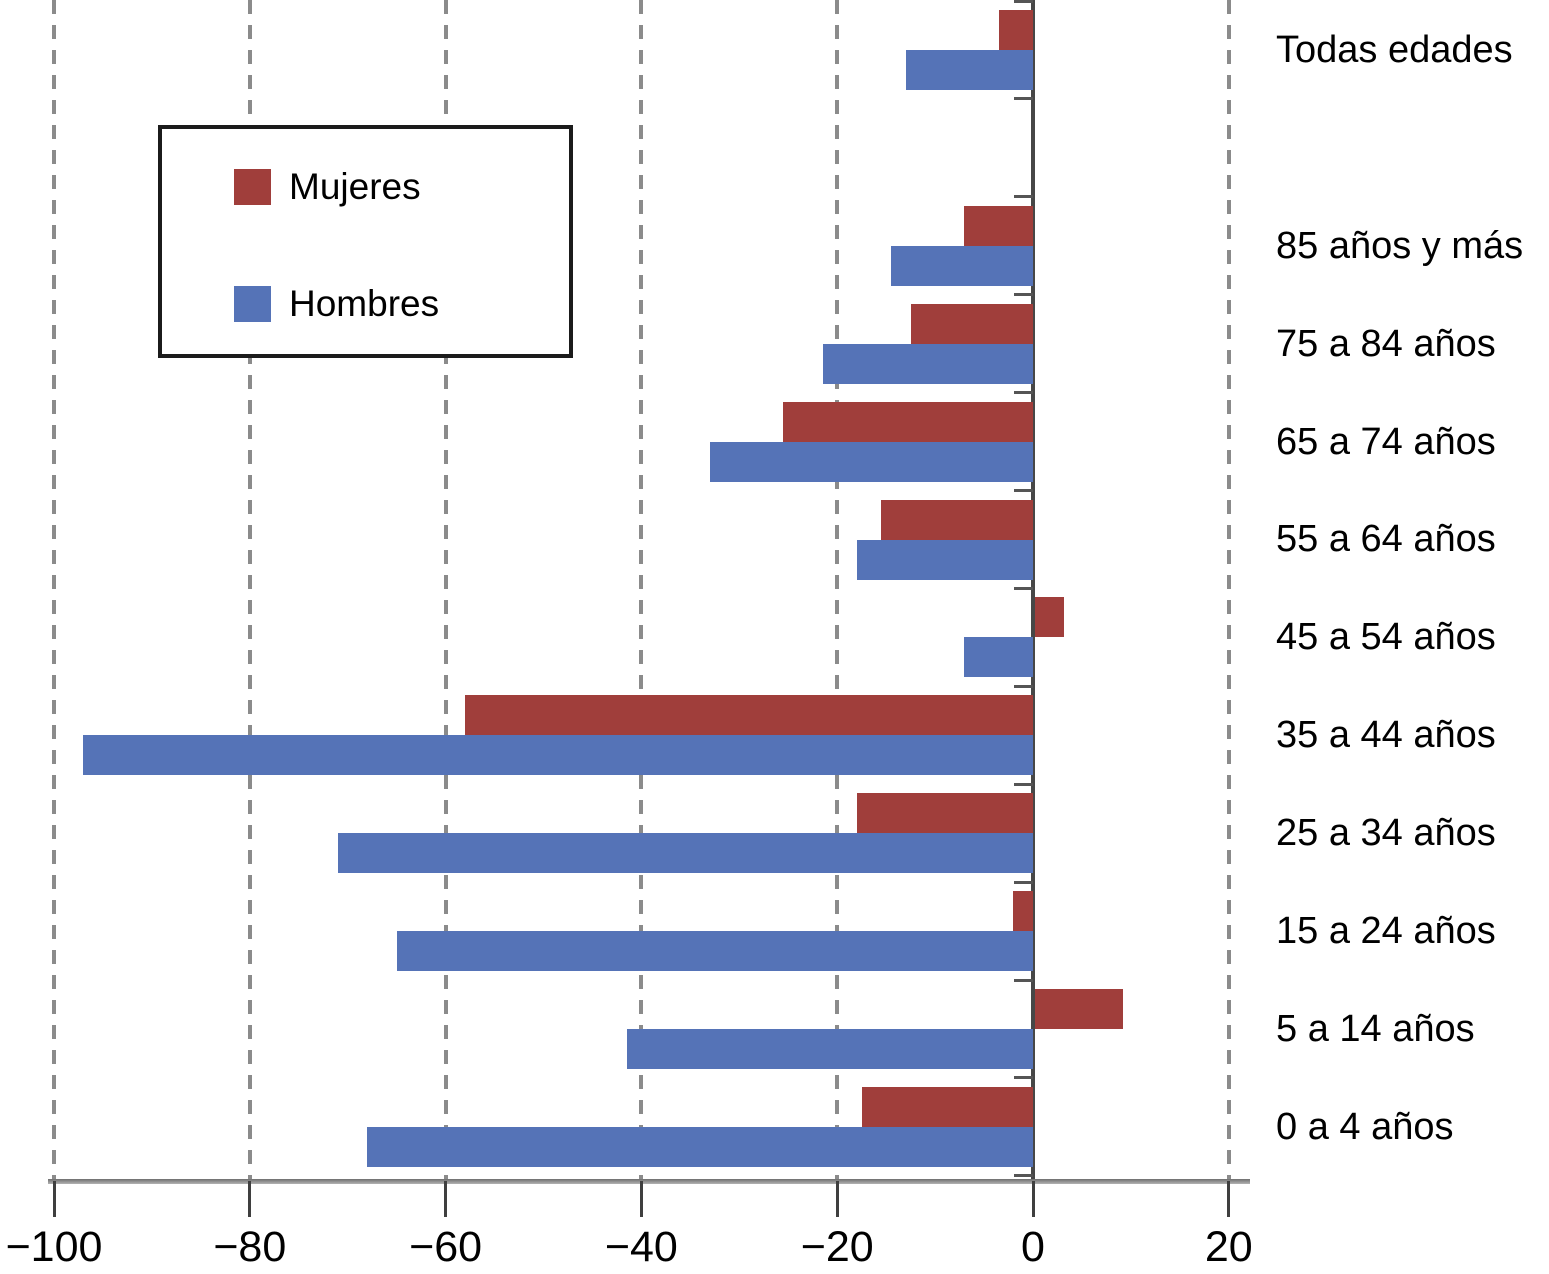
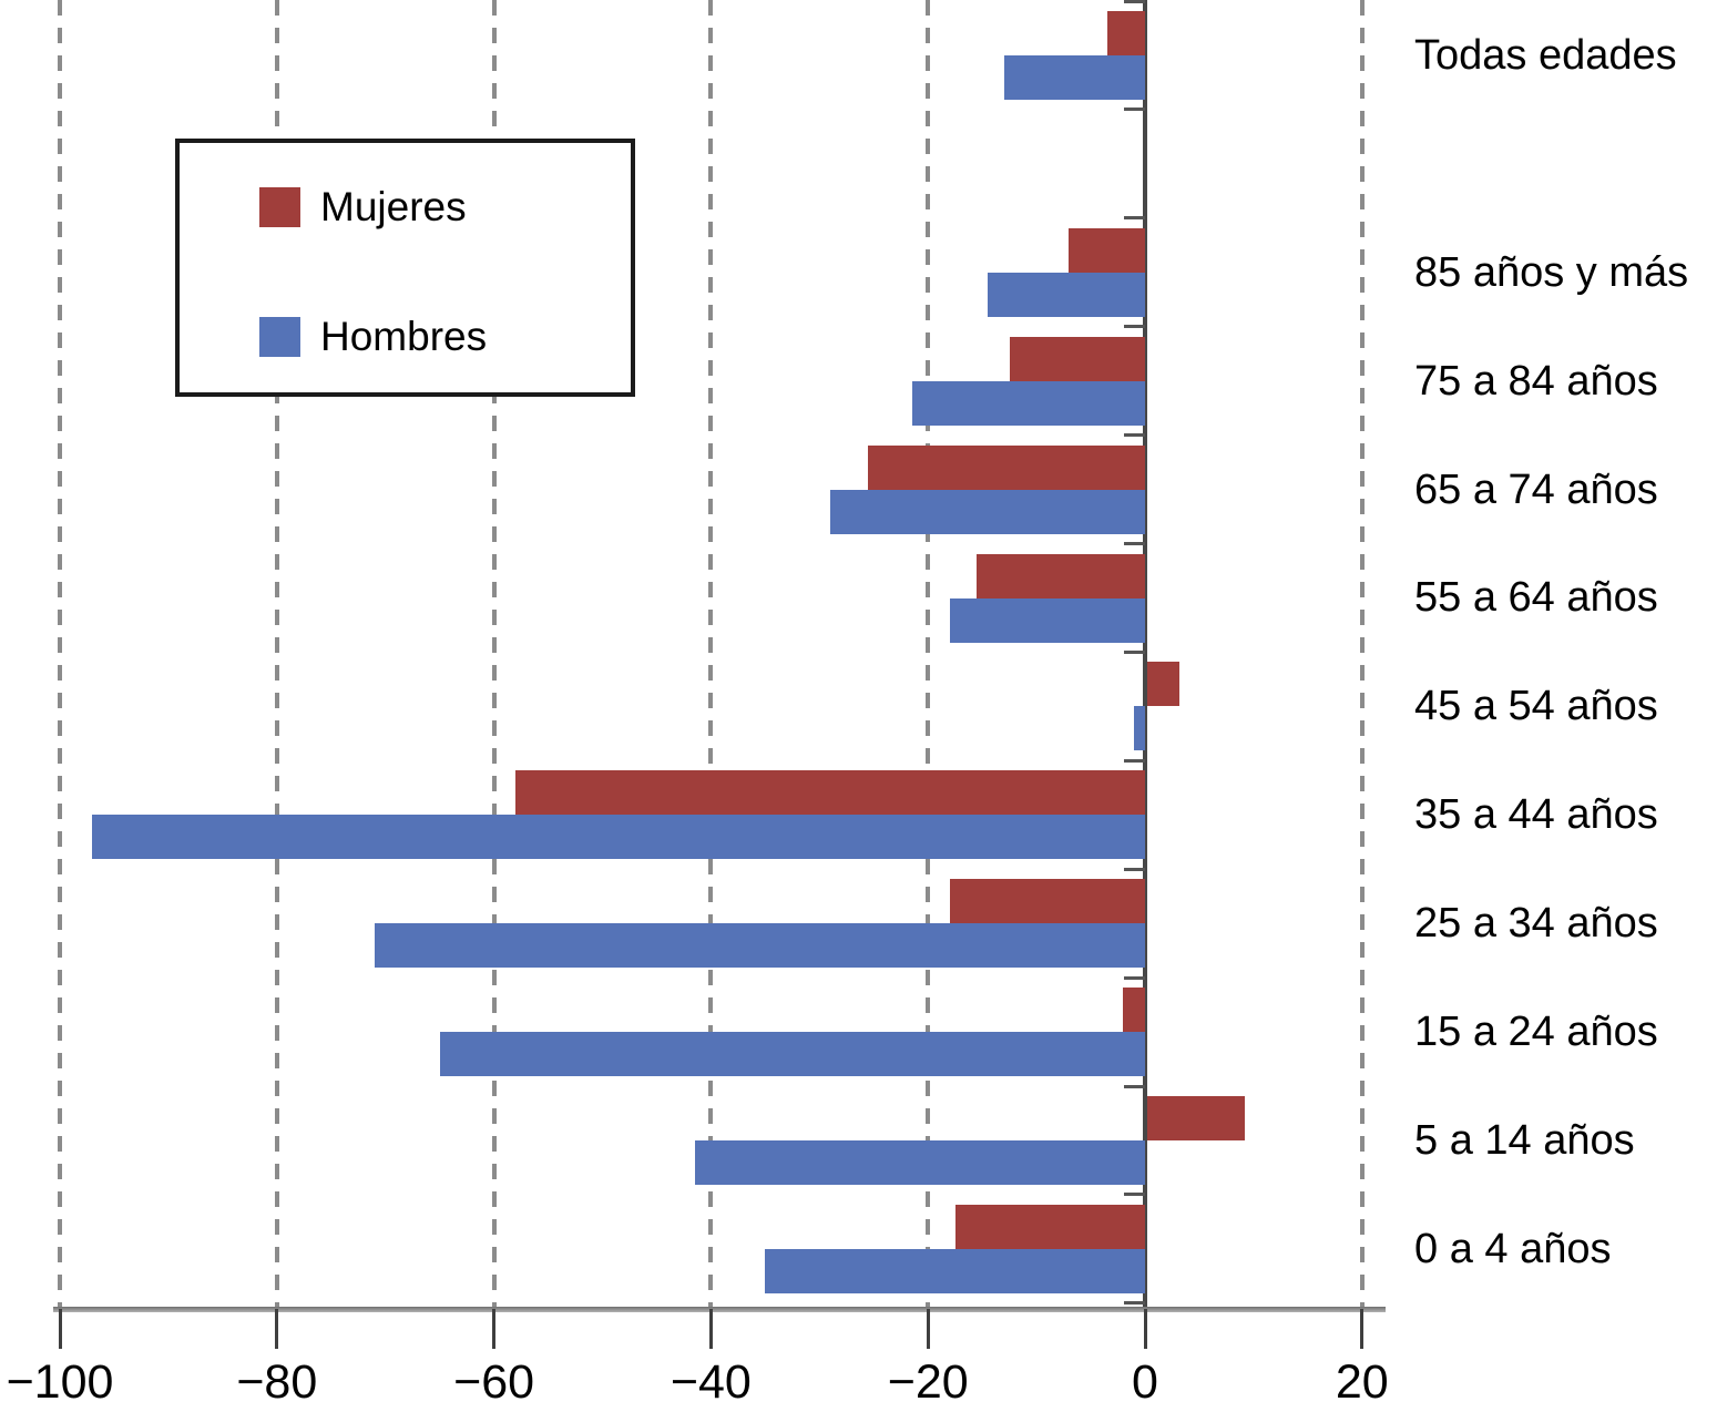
Hombres/65 a 74 años: -33 -> -29
Hombres/45 a 54 años: -7 -> -1
Hombres/0 a 4 años: -68 -> -35
